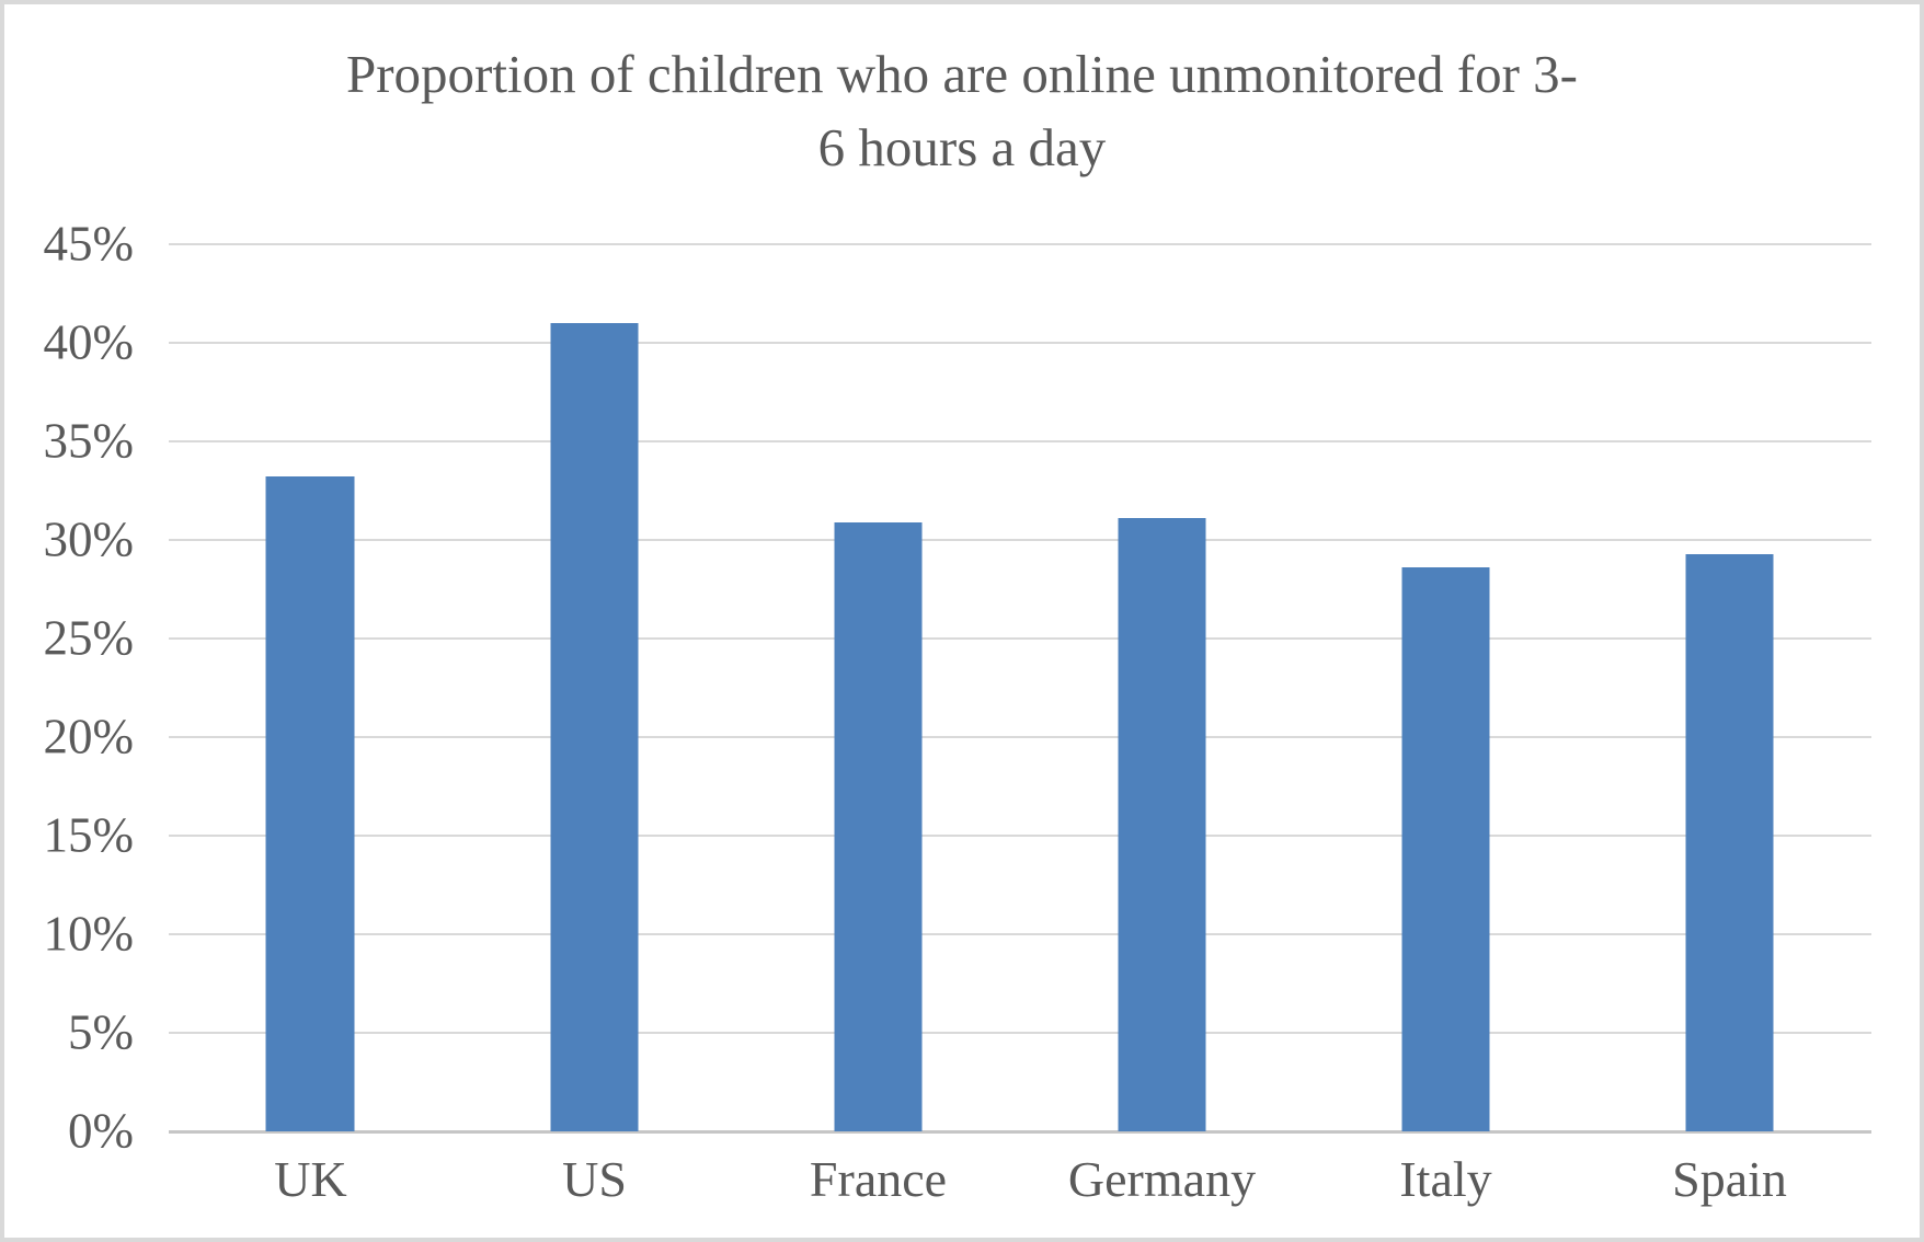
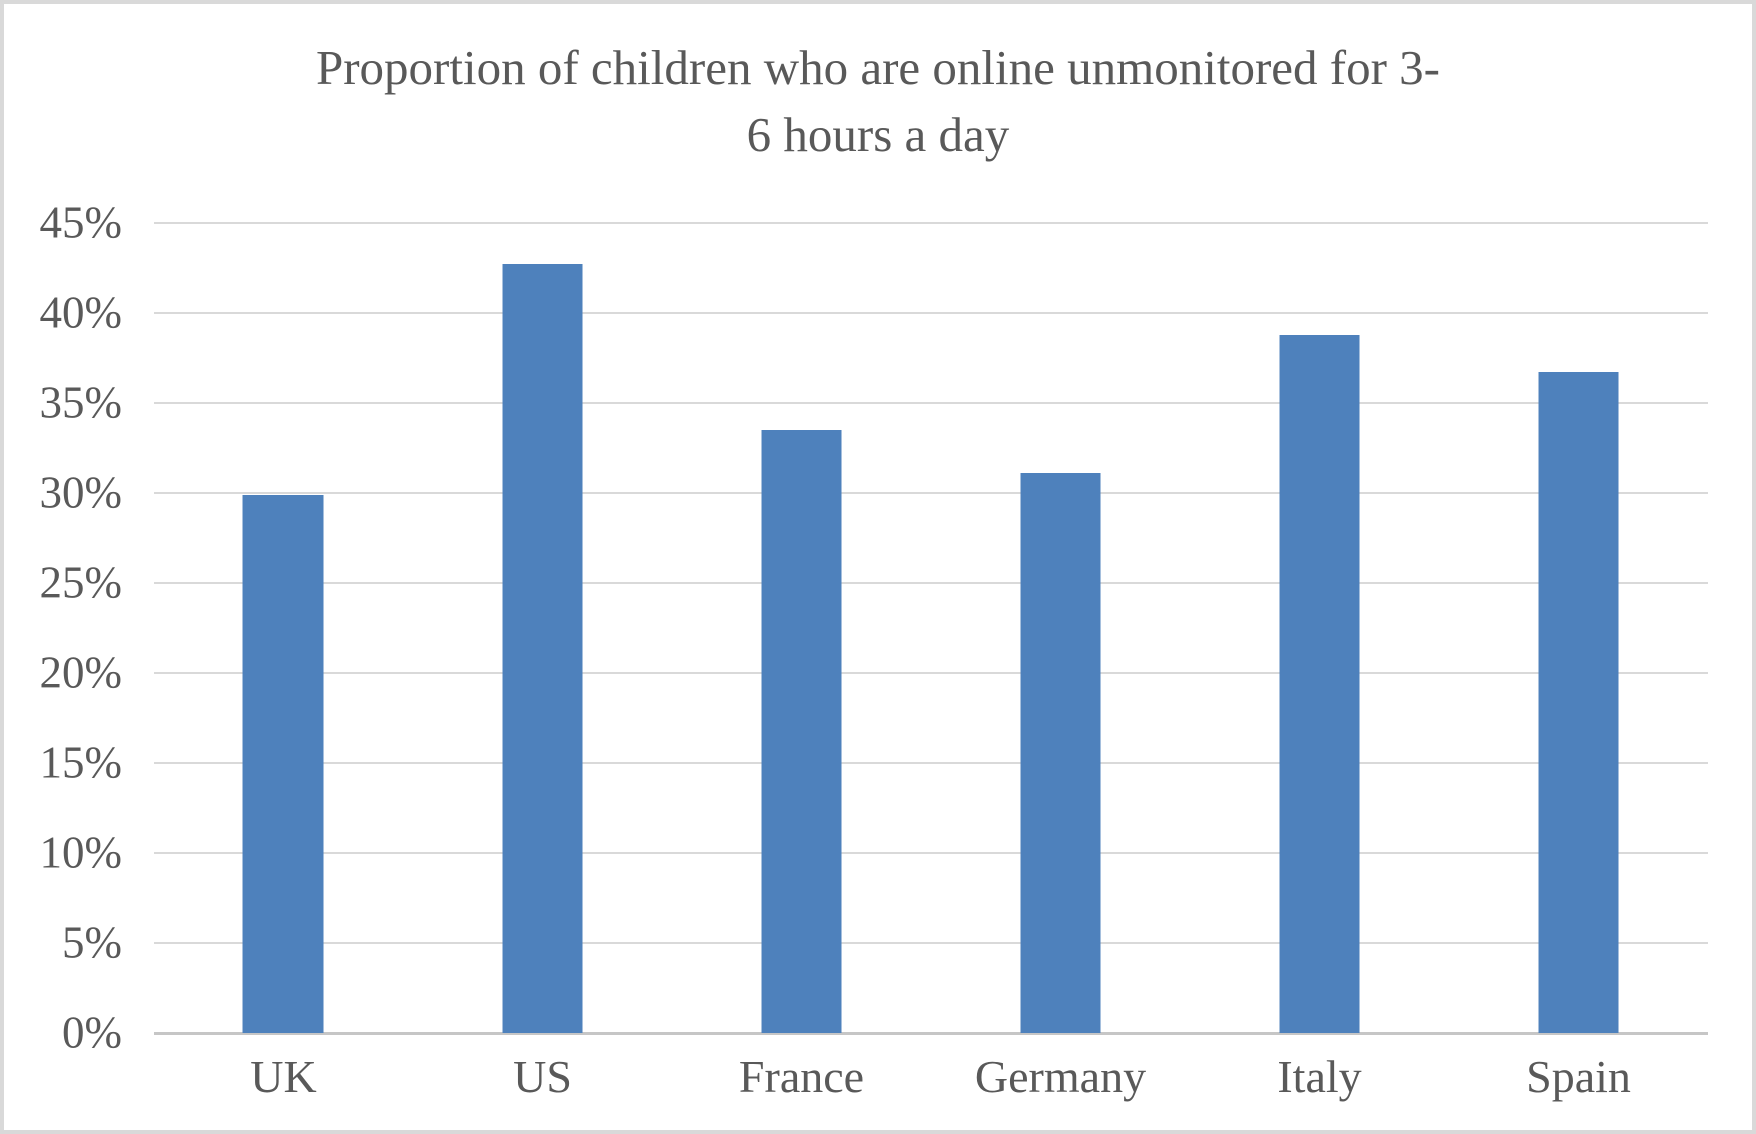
UK: 33.2% -> 29.9%
US: 41.0% -> 42.7%
France: 30.9% -> 33.5%
Italy: 28.6% -> 38.8%
Spain: 29.3% -> 36.7%
